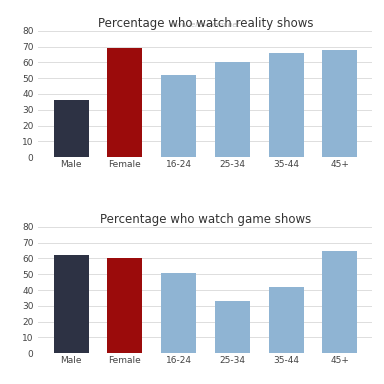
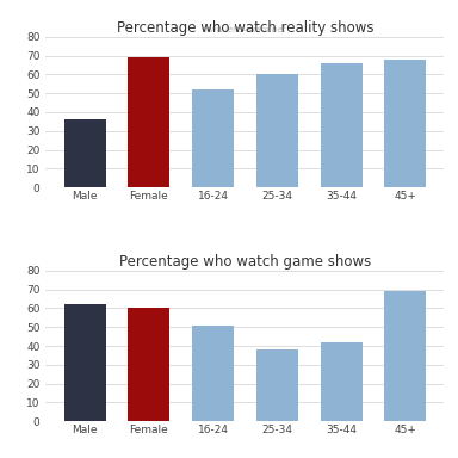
Percentage who watch game shows/25-34: 33 -> 38
Percentage who watch game shows/45+: 65 -> 69
